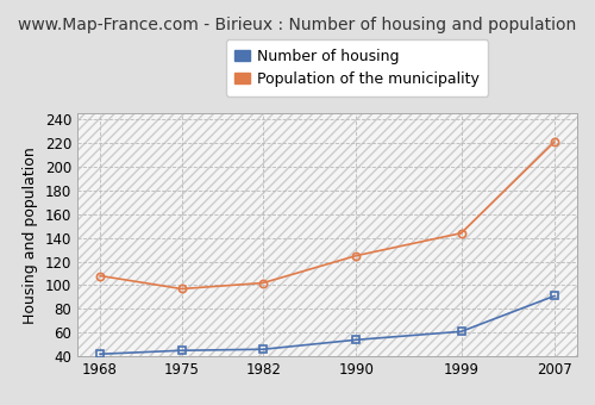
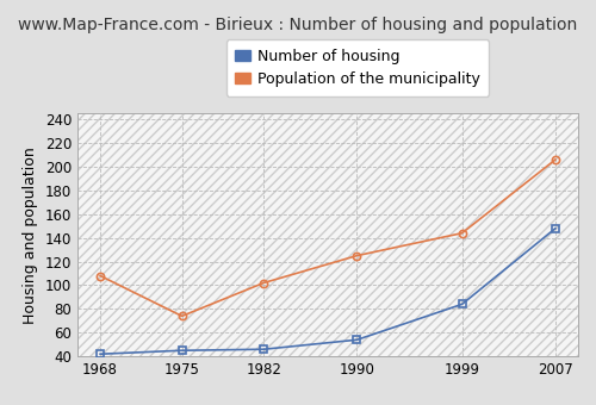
Population of the municipality/1975: 97 -> 74
Number of housing/1999: 61 -> 84
Number of housing/2007: 91 -> 148
Population of the municipality/2007: 221 -> 206
